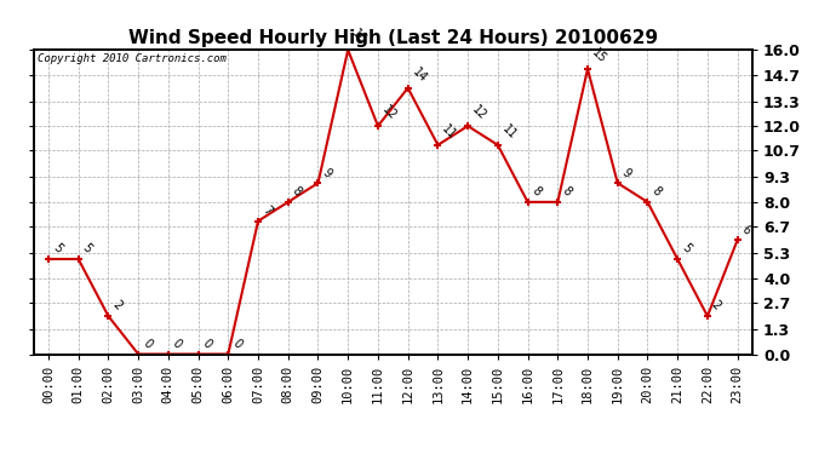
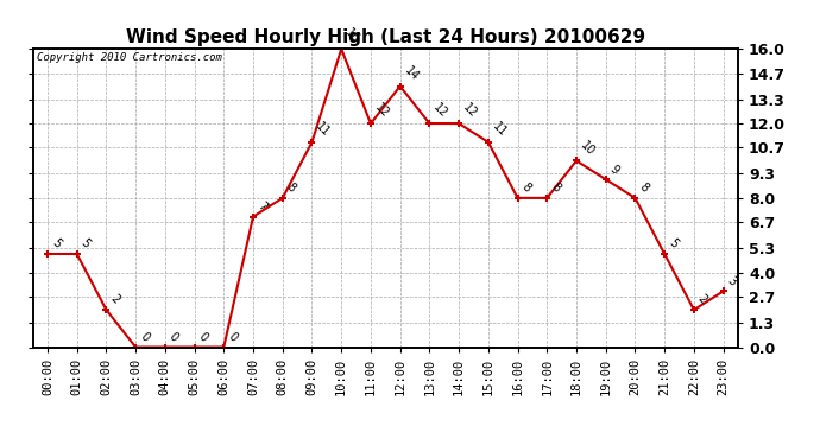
09:00: 9 -> 11
13:00: 11 -> 12
18:00: 15 -> 10
23:00: 6 -> 3
